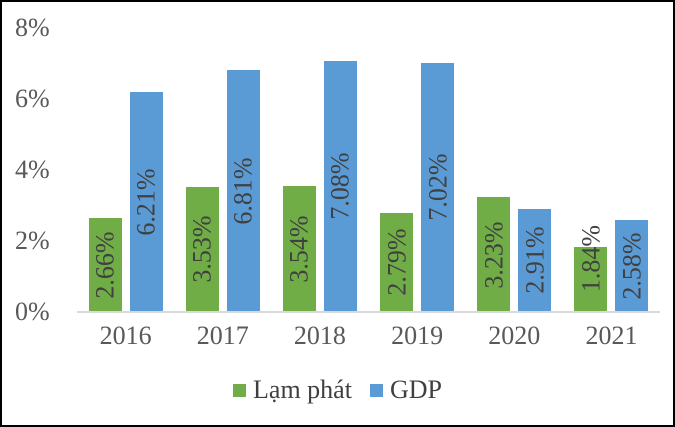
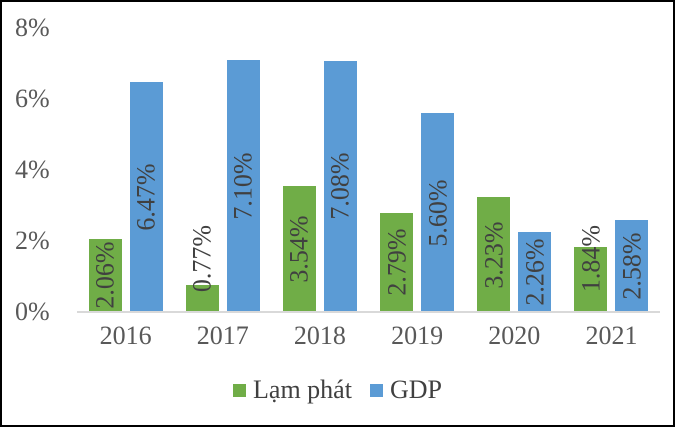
Lạm phát/2016: 2.66% -> 2.06%
GDP/2016: 6.21% -> 6.47%
Lạm phát/2017: 3.53% -> 0.77%
GDP/2017: 6.81% -> 7.10%
GDP/2019: 7.02% -> 5.60%
GDP/2020: 2.91% -> 2.26%
